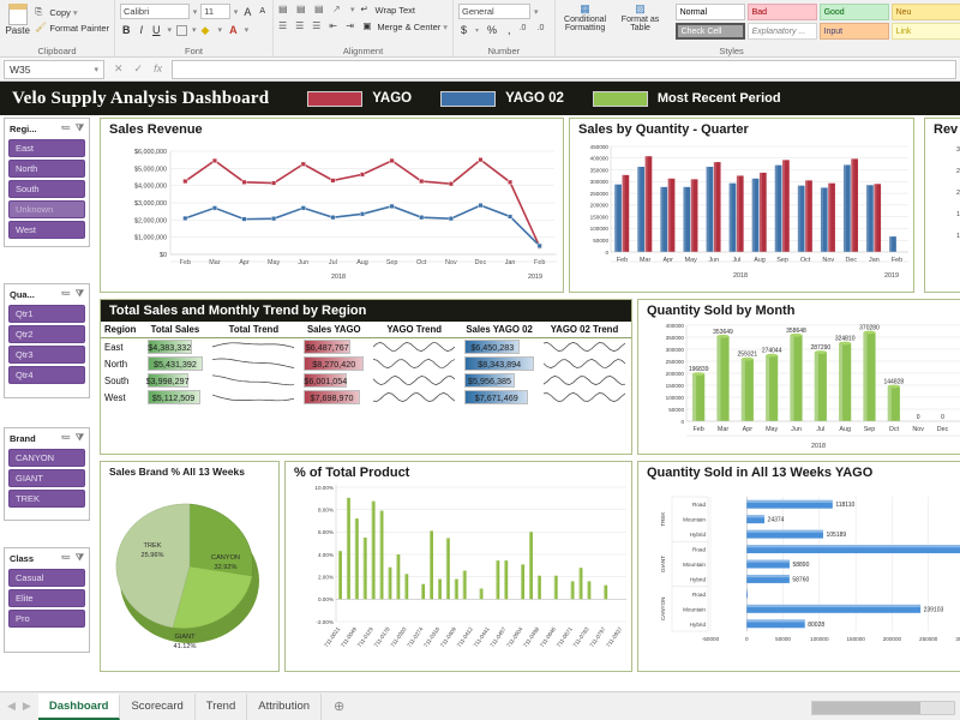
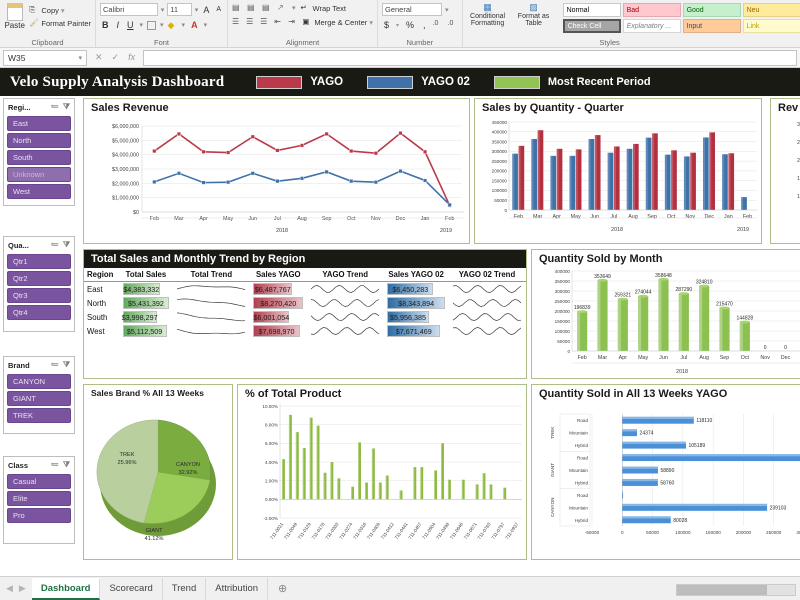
Quantity Sold by Month/Sep: 370280 -> 215470
